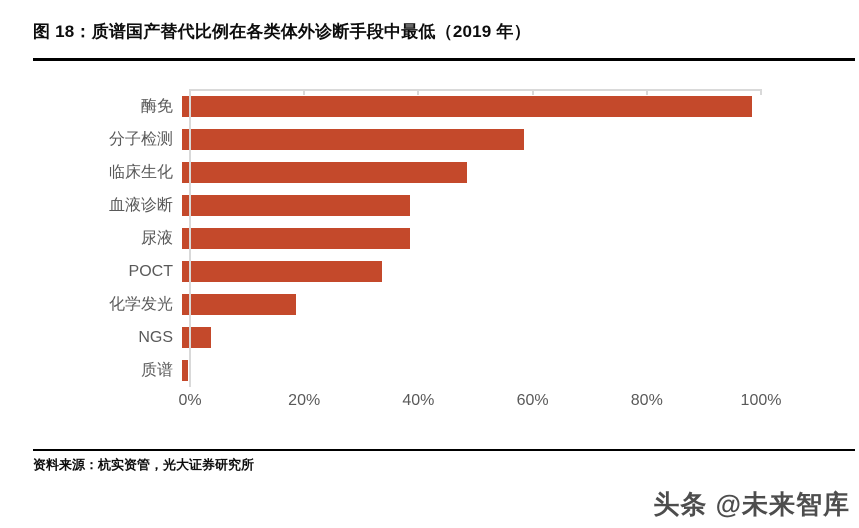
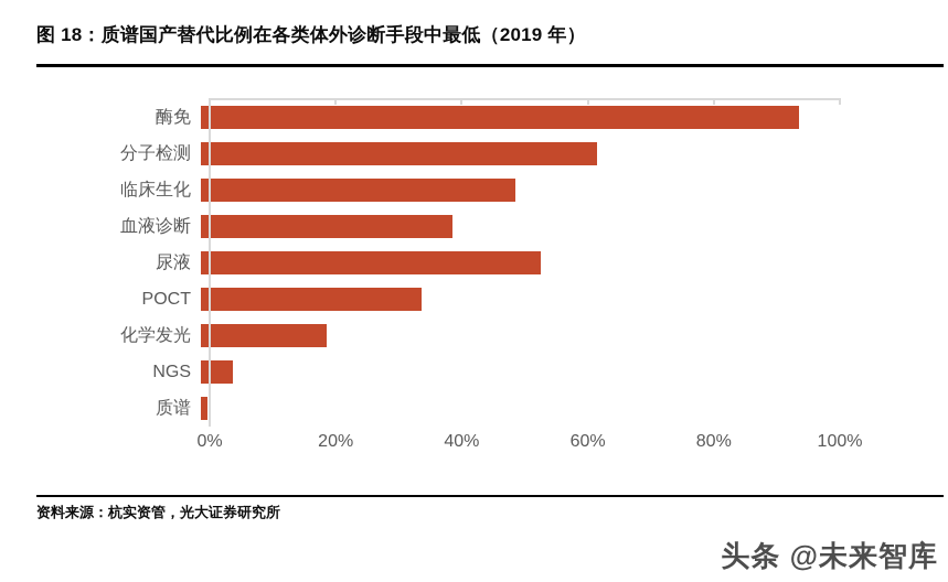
酶免: 100% -> 95%
分子检测: 60% -> 63%
尿液: 40% -> 54%
